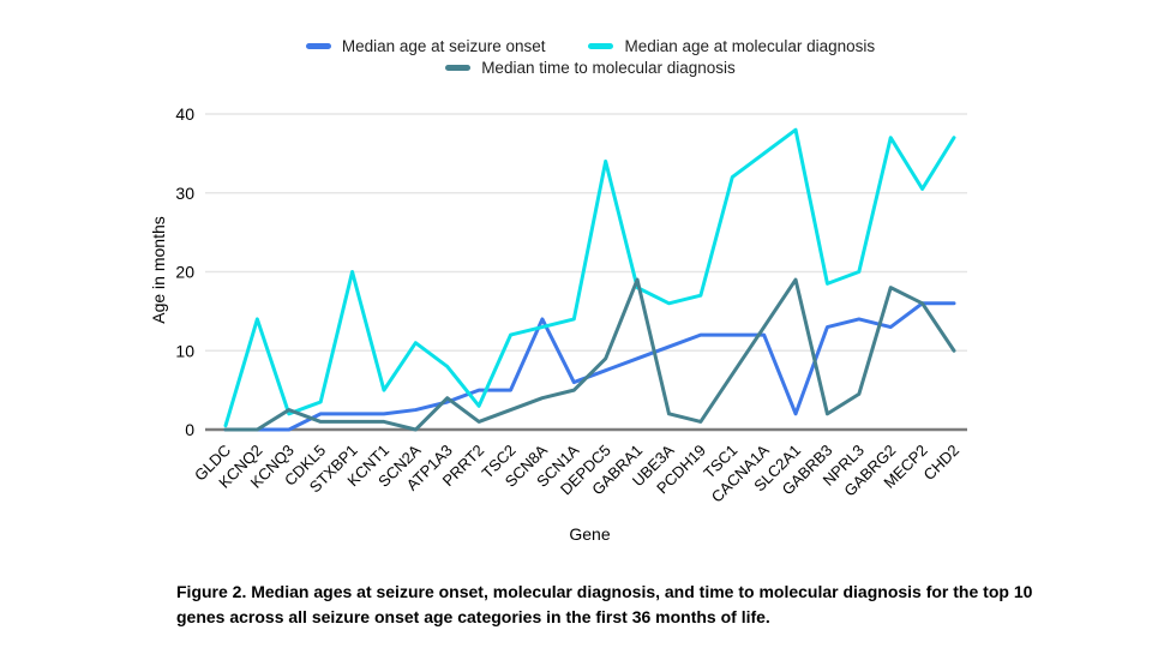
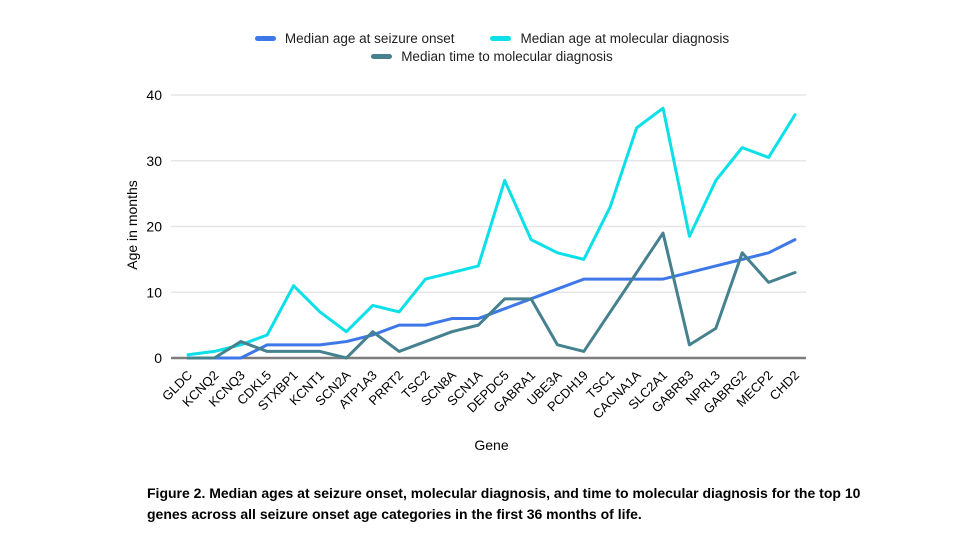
Median age at molecular diagnosis/KCNQ2: 14 -> 1
Median age at molecular diagnosis/STXBP1: 20 -> 11
Median age at molecular diagnosis/KCNT1: 5 -> 7
Median age at molecular diagnosis/SCN2A: 11 -> 4
Median age at molecular diagnosis/PRRT2: 3 -> 7
Median age at seizure onset/SCN8A: 14 -> 6
Median age at molecular diagnosis/DEPDC5: 34 -> 27
Median time to molecular diagnosis/GABRA1: 19 -> 9
Median age at molecular diagnosis/PCDH19: 17 -> 15
Median age at molecular diagnosis/TSC1: 32 -> 23
Median age at seizure onset/SLC2A1: 2 -> 12
Median age at molecular diagnosis/NPRL3: 20 -> 27
Median age at seizure onset/GABRG2: 13 -> 15
Median age at molecular diagnosis/GABRG2: 37 -> 32
Median time to molecular diagnosis/GABRG2: 18 -> 16
Median time to molecular diagnosis/MECP2: 16 -> 12
Median age at seizure onset/CHD2: 16 -> 18
Median time to molecular diagnosis/CHD2: 10 -> 13
